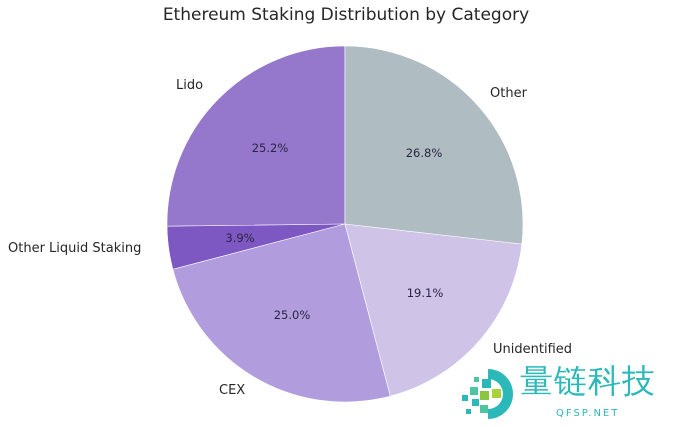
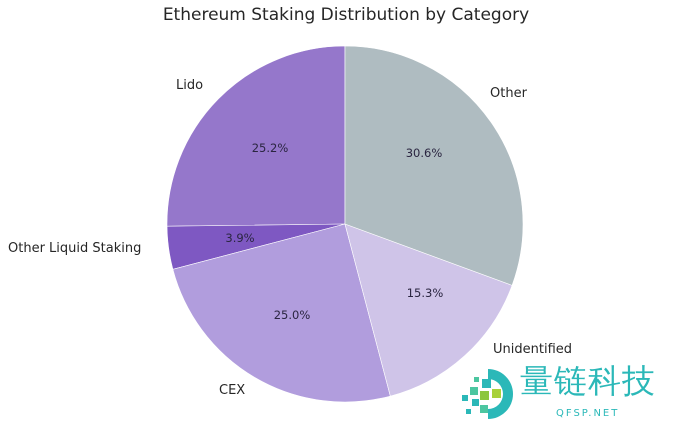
Unidentified: 19.1% -> 15.3%
Other: 26.8% -> 30.6%
